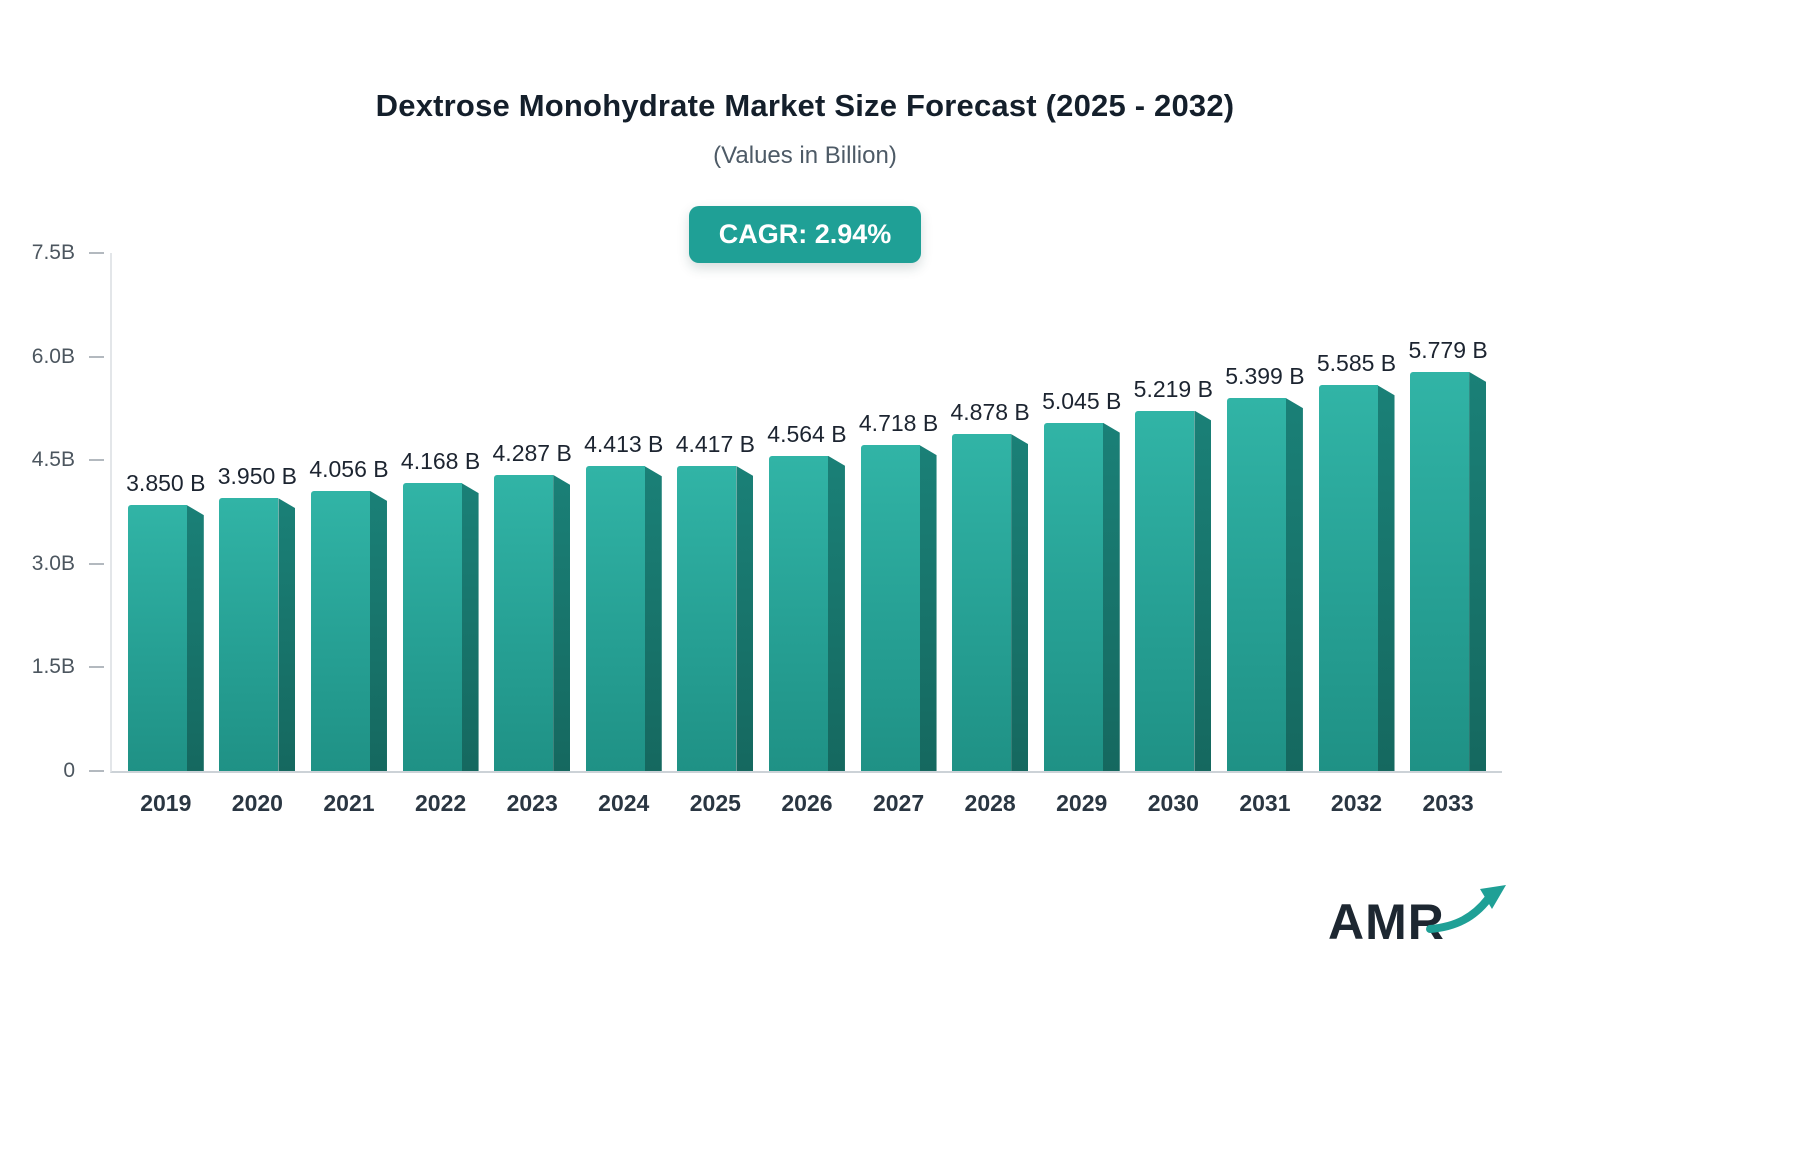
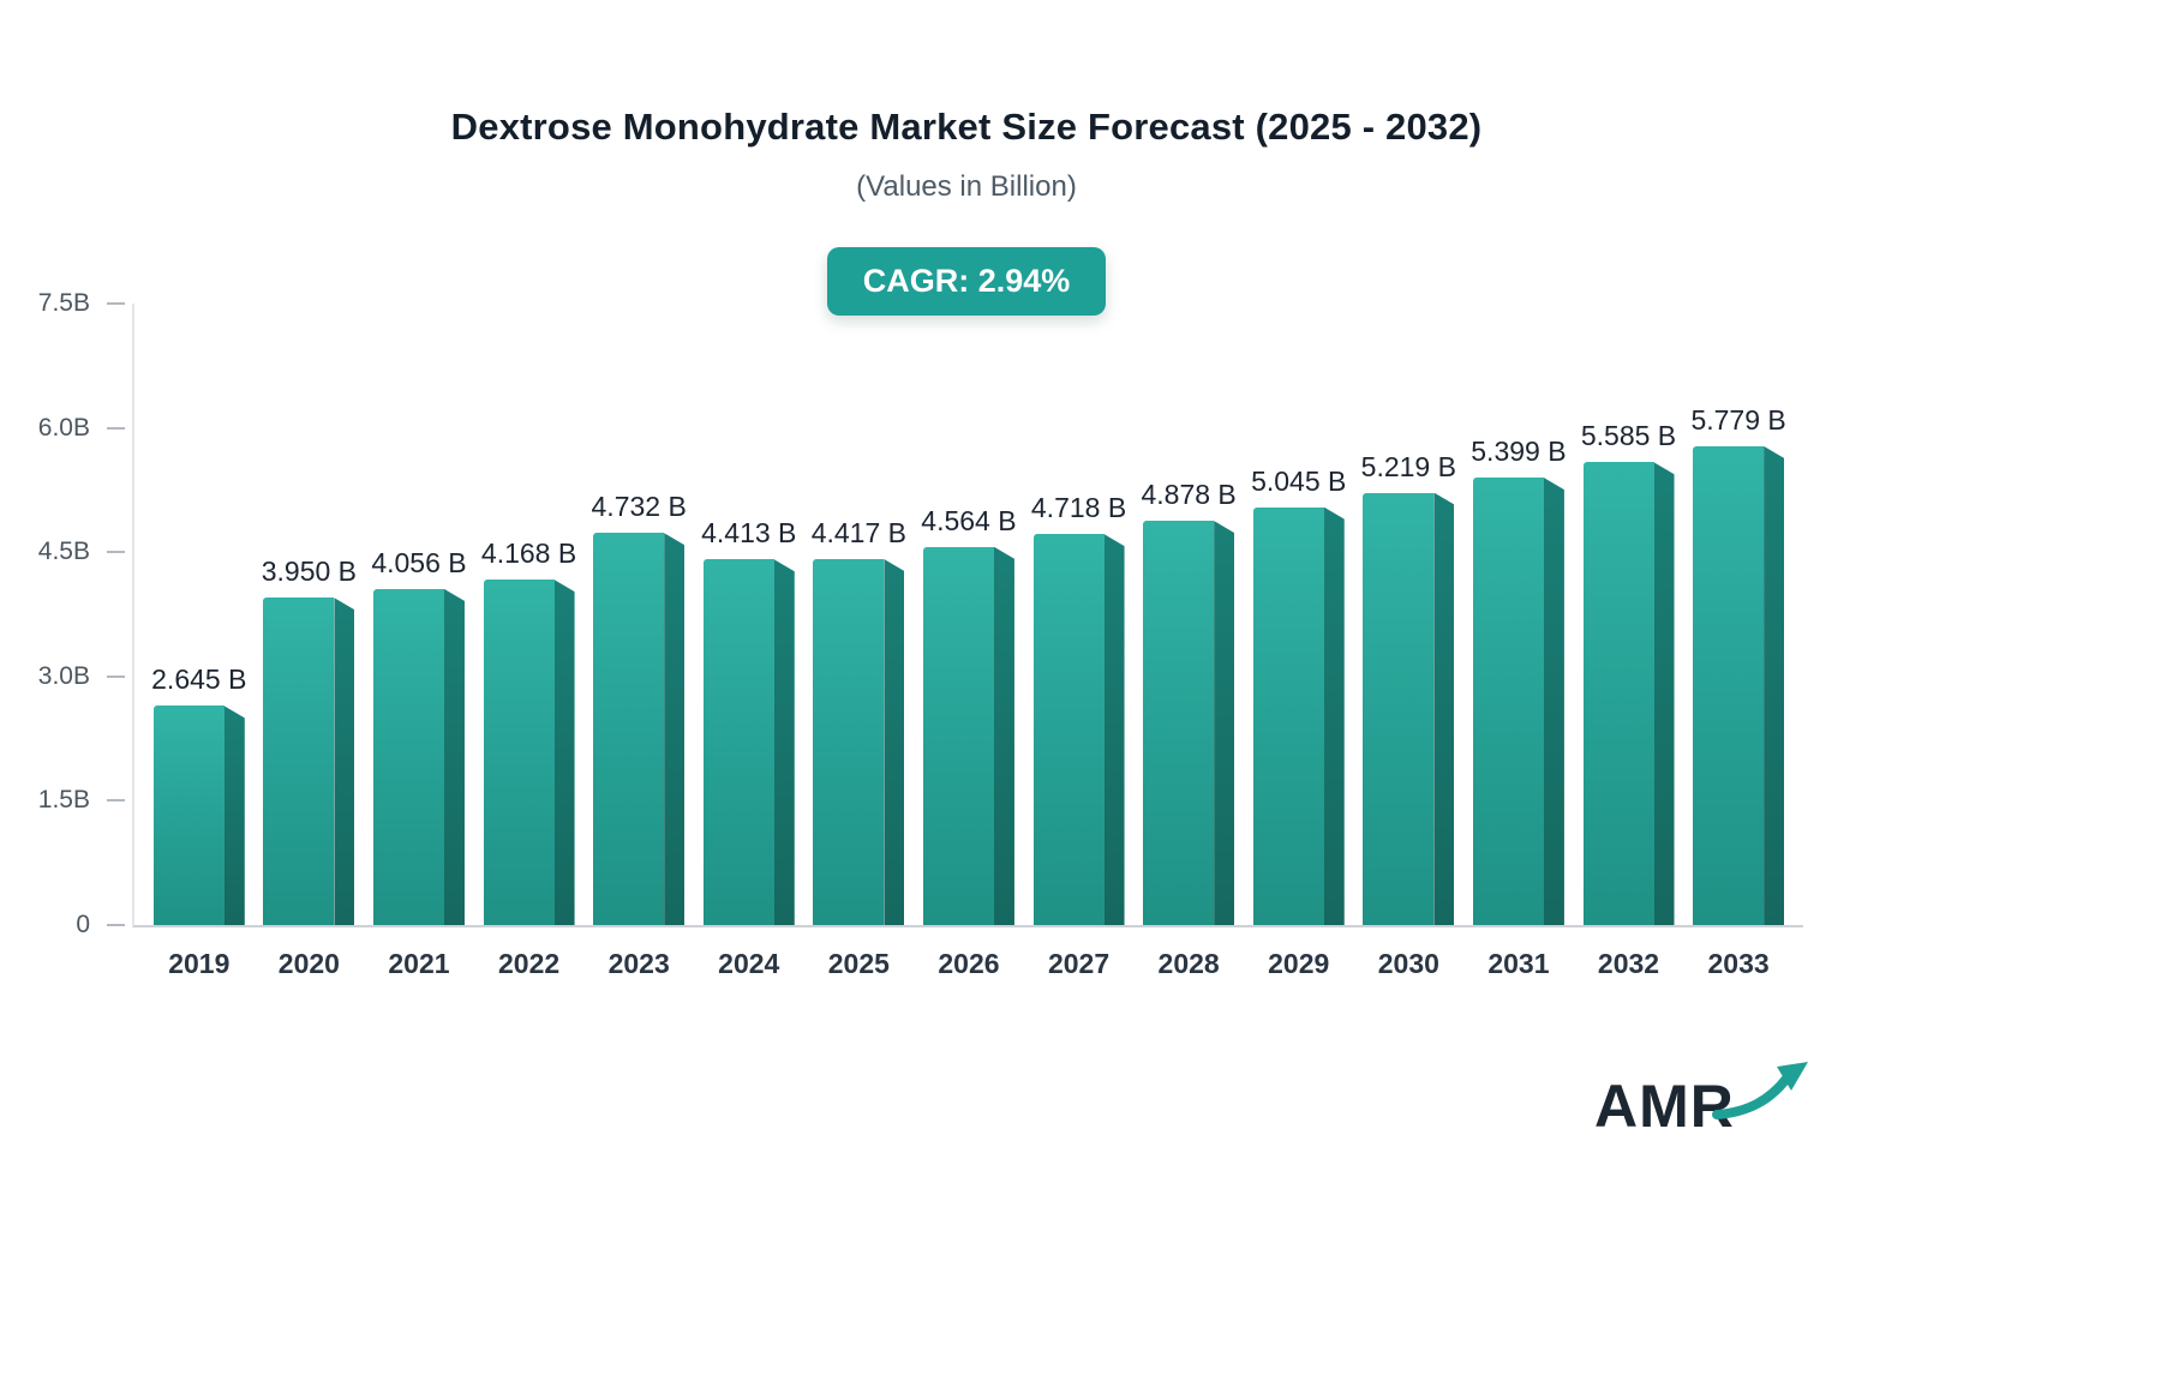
2019: 3.850 -> 2.645
2023: 4.287 -> 4.732
